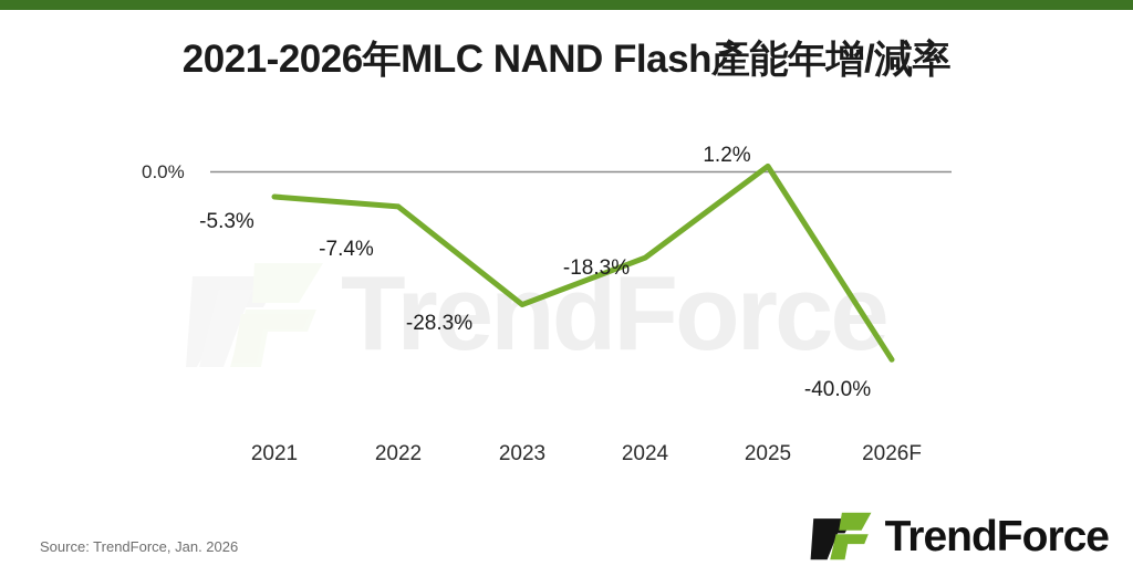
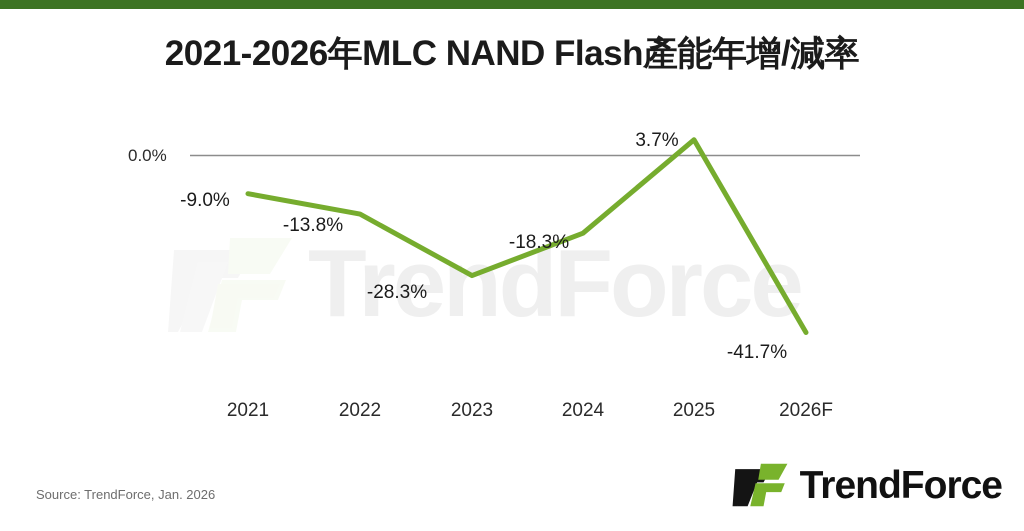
2021: -5.3% -> -9.0%
2022: -7.4% -> -13.8%
2025: 1.2% -> 3.7%
2026F: -40.0% -> -41.7%
